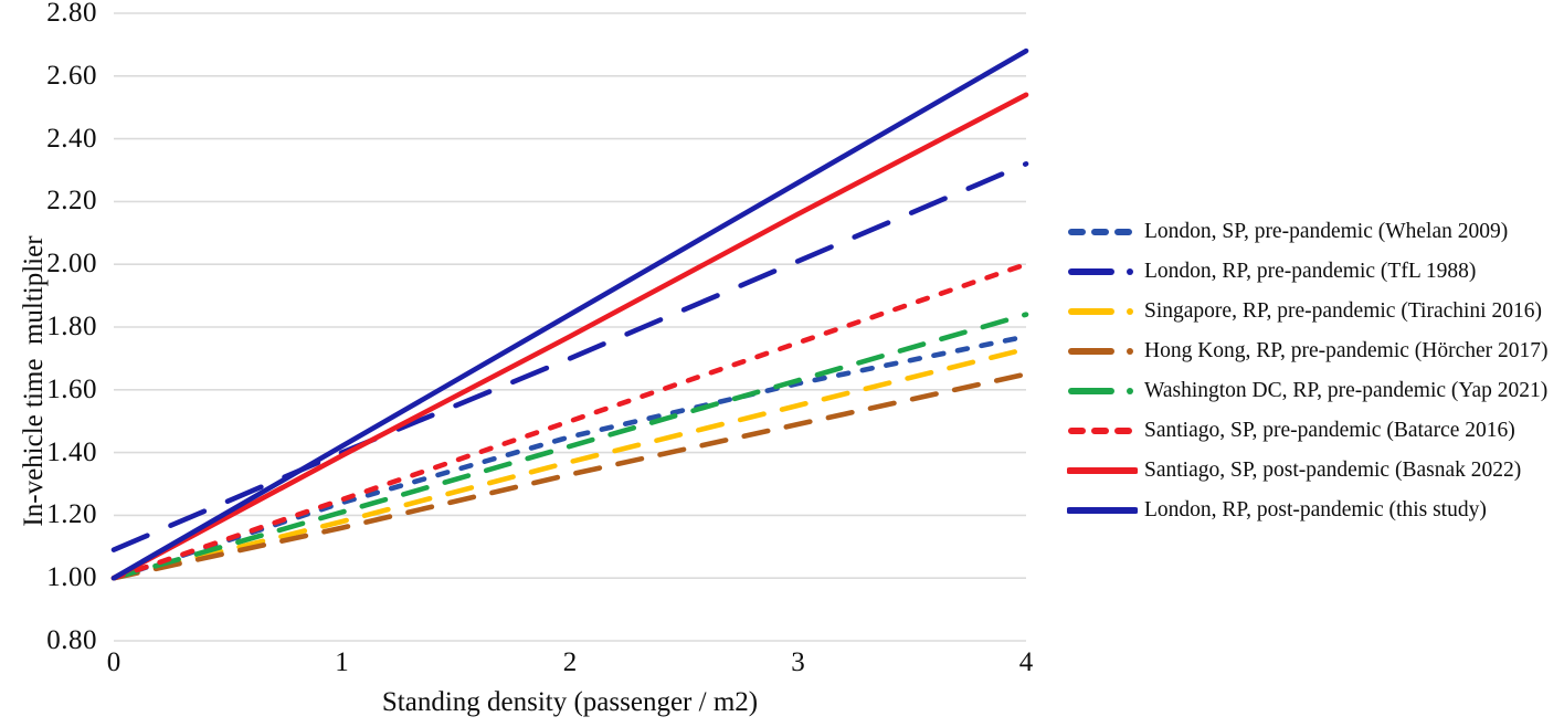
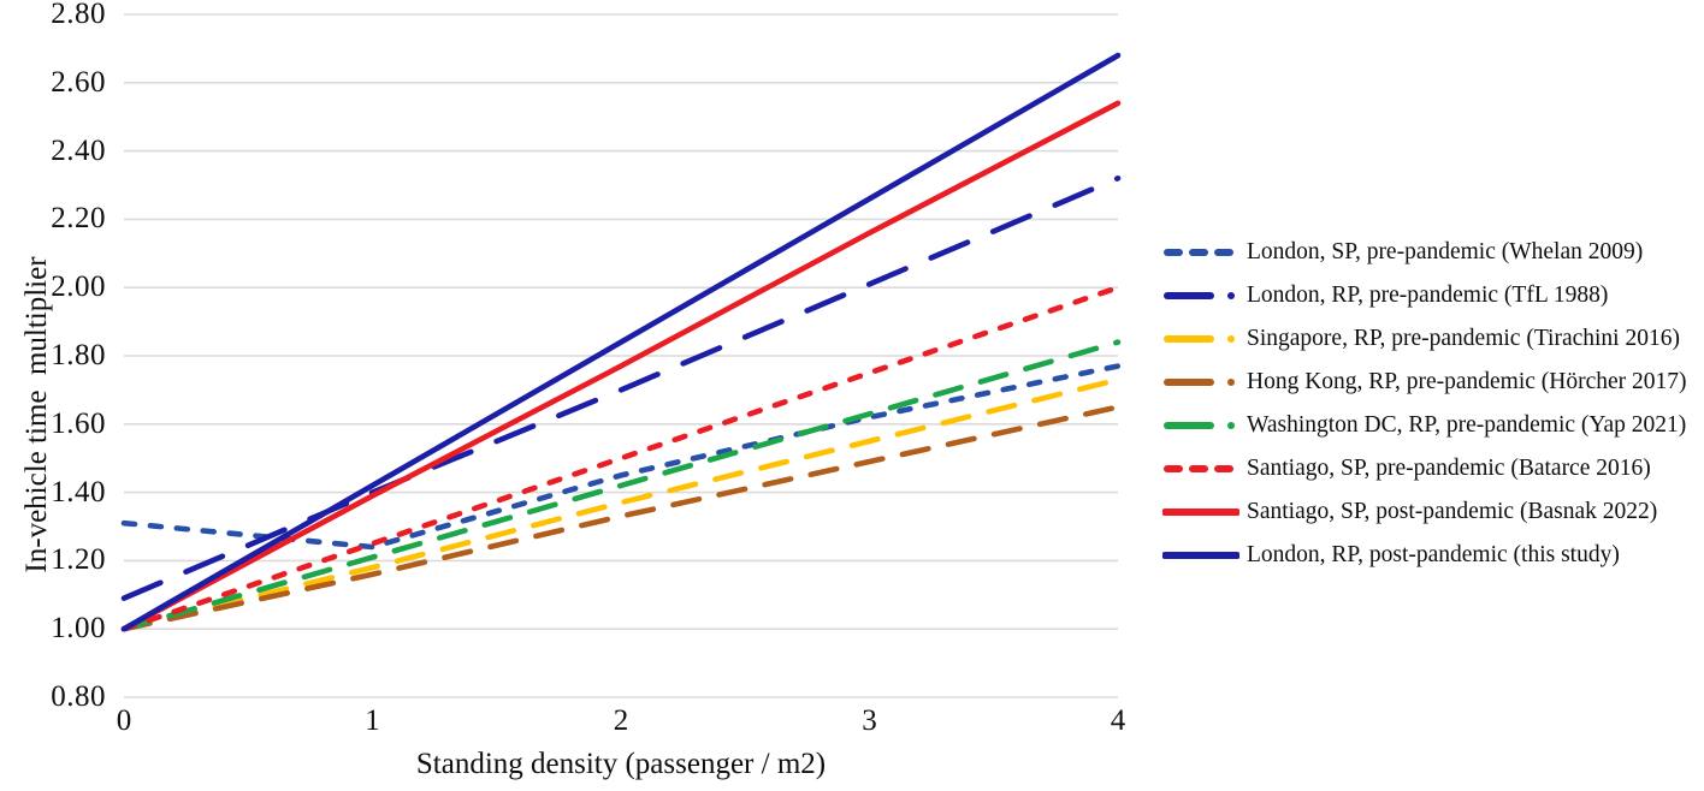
London, SP, pre-pandemic (Whelan 2009)/0: 1.00 -> 1.31
